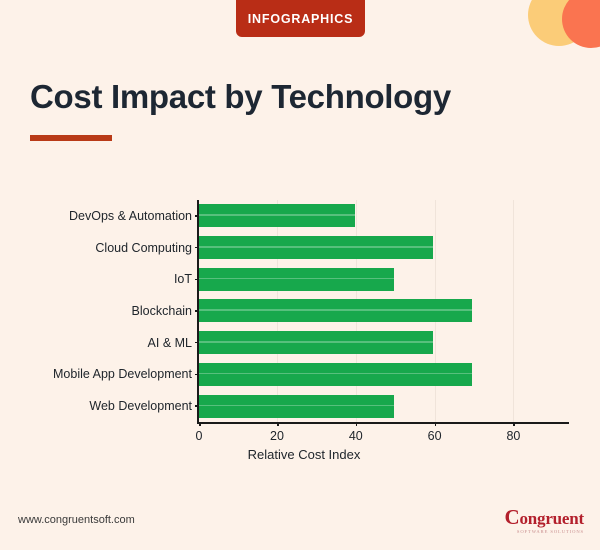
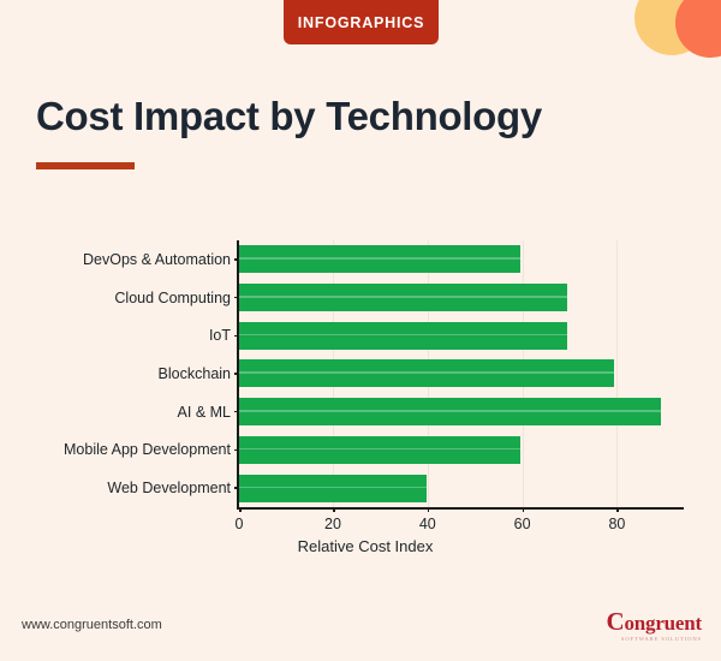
DevOps & Automation: 40 -> 60
Cloud Computing: 60 -> 70
IoT: 50 -> 70
Blockchain: 70 -> 80
AI & ML: 60 -> 90
Mobile App Development: 70 -> 60
Web Development: 50 -> 40
